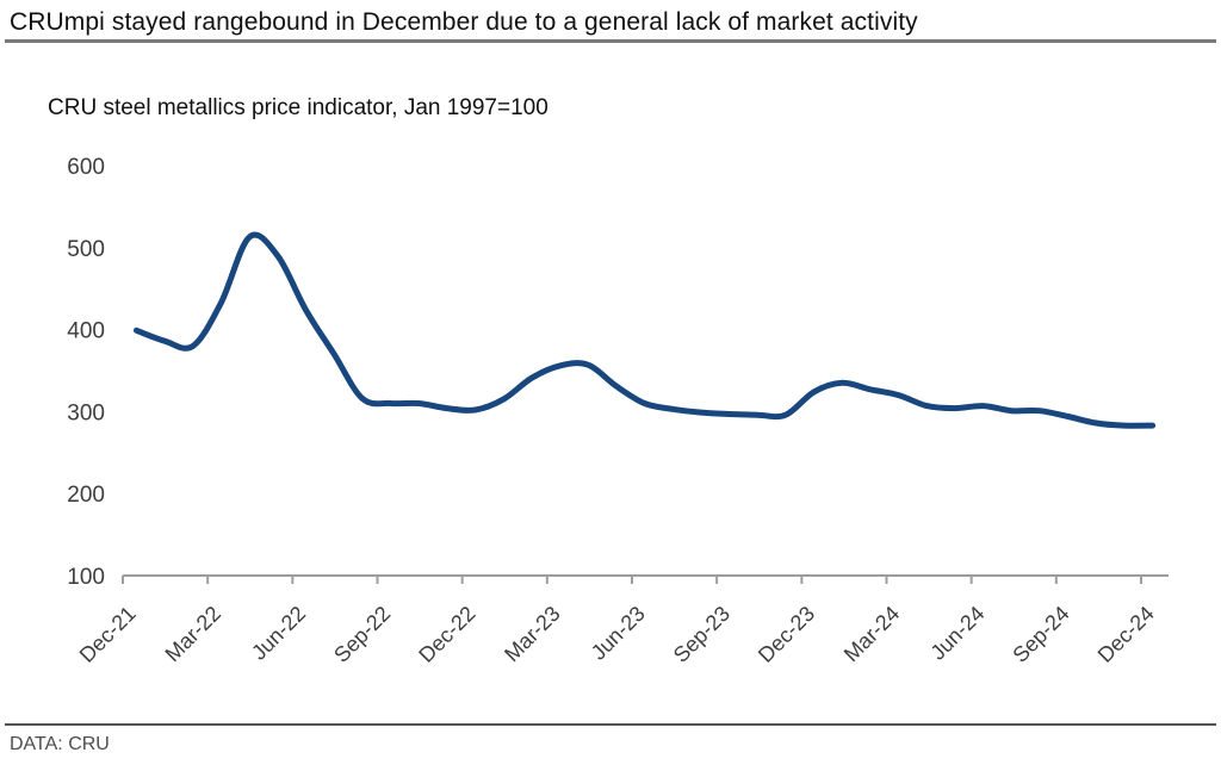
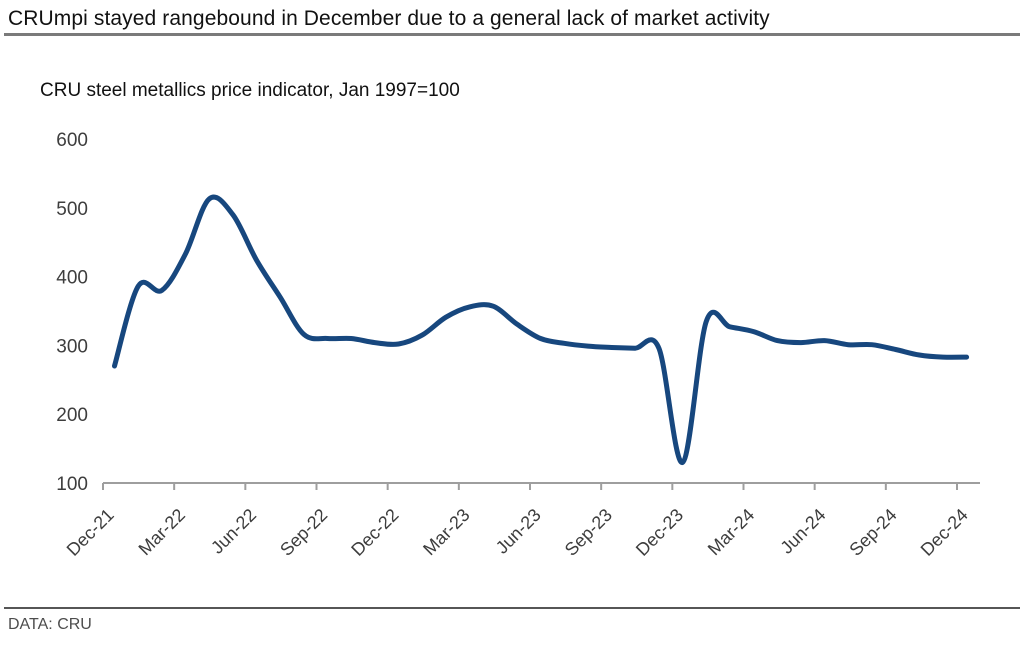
Dec-21: 400 -> 270
Dec-23: 320 -> 130
